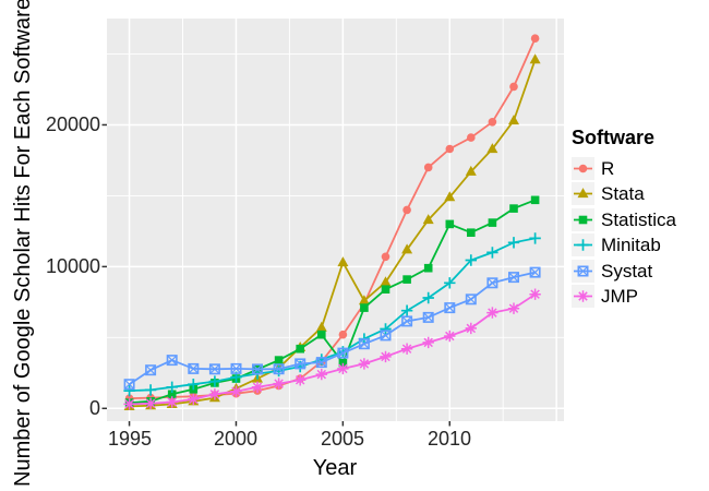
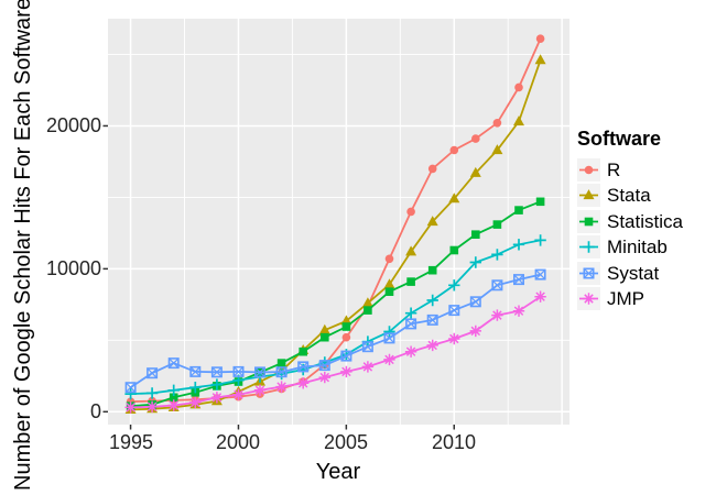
Stata/2005: 10300 -> 6400
Statistica/2005: 3200 -> 6000
Statistica/2010: 13000 -> 11300
